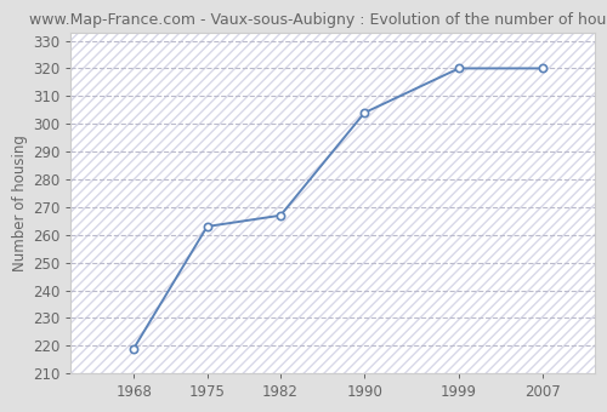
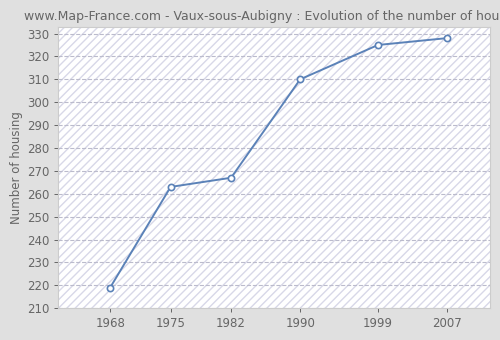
1990: 304 -> 310
1999: 320 -> 325
2007: 320 -> 328
